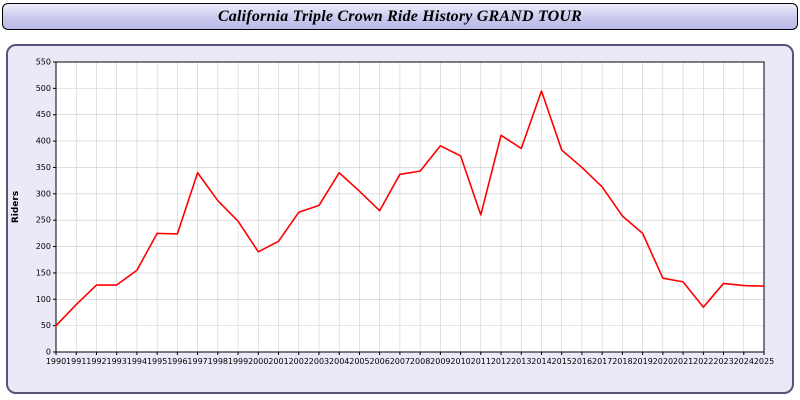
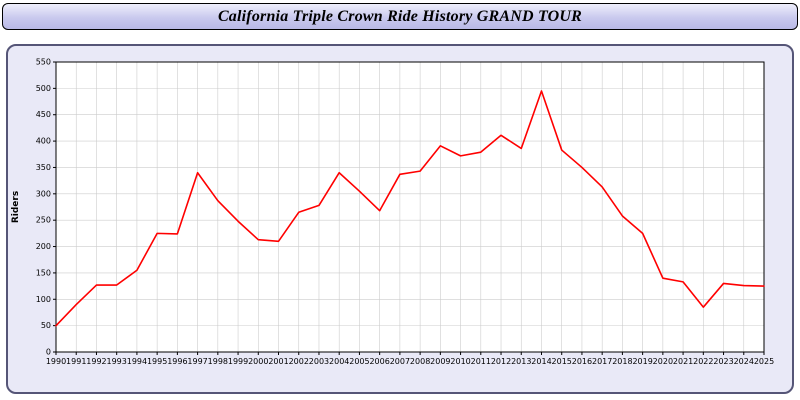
2000: 190 -> 210
2011: 260 -> 380
